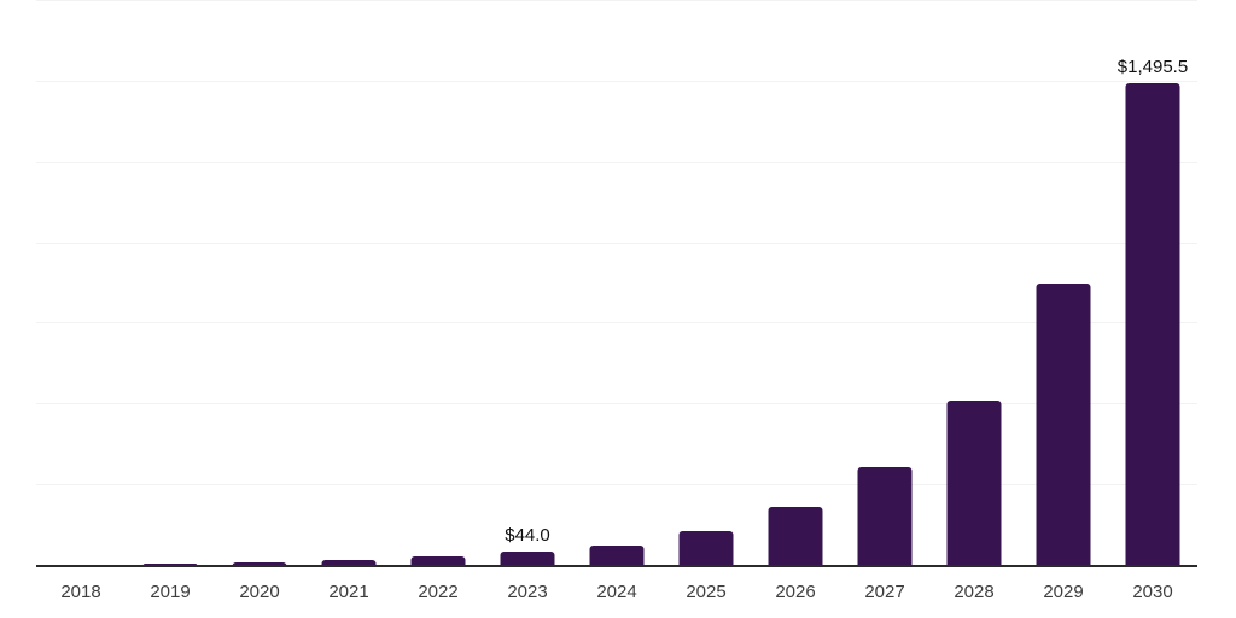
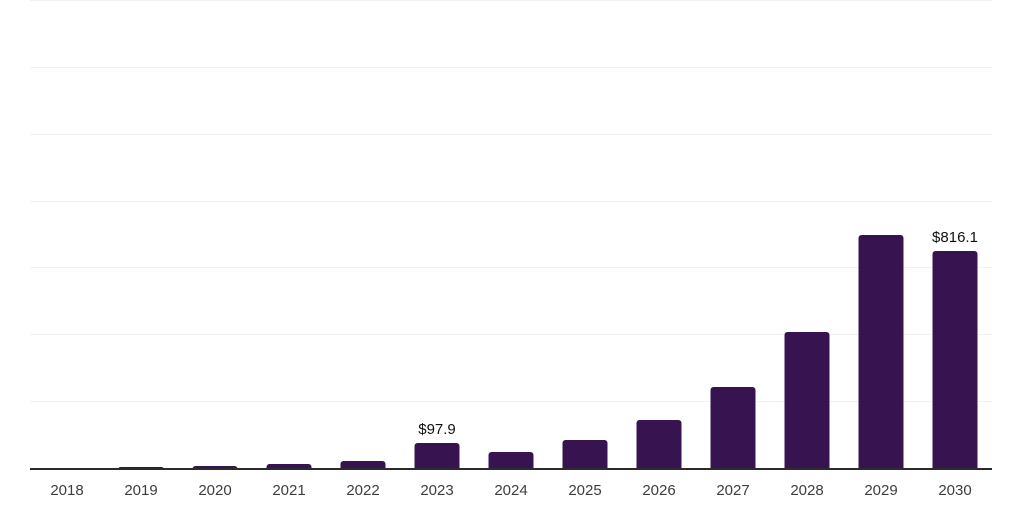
2023: $44.0 -> $97.9
2030: $1,495.5 -> $816.1
